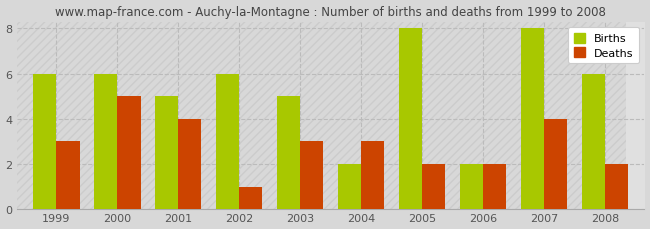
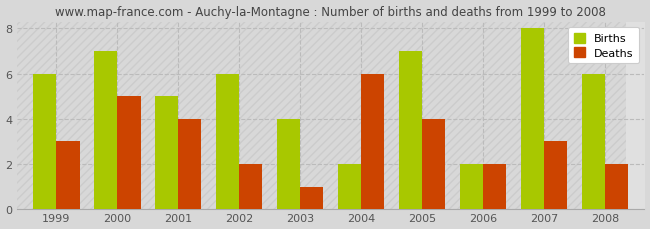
Births/2000: 6 -> 7
Deaths/2002: 1 -> 2
Births/2003: 5 -> 4
Deaths/2003: 3 -> 1
Deaths/2004: 3 -> 6
Births/2005: 8 -> 7
Deaths/2005: 2 -> 4
Deaths/2007: 4 -> 3
